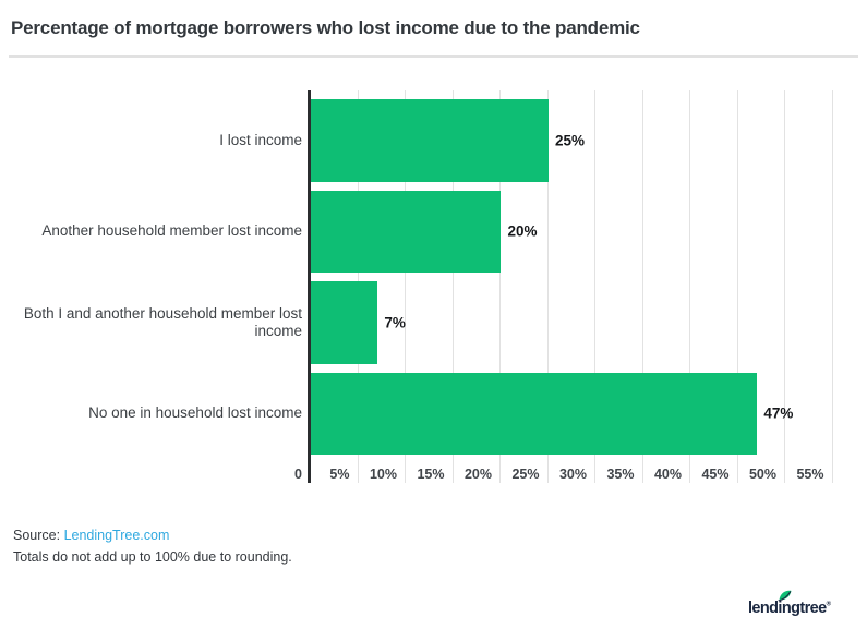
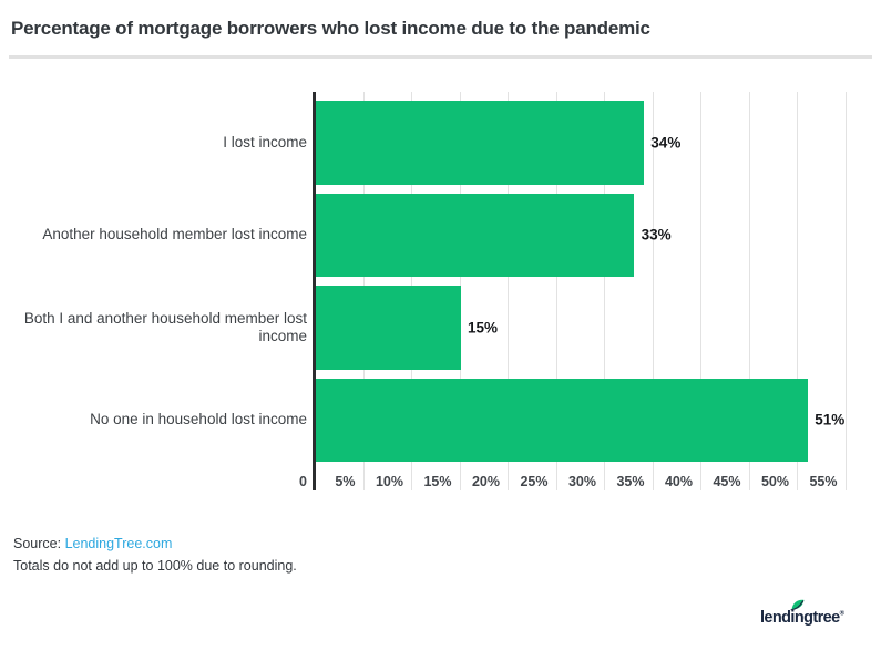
I lost income: 25% -> 34%
Another household member lost income: 20% -> 33%
Both I and another household member lost income: 7% -> 15%
No one in household lost income: 47% -> 51%
